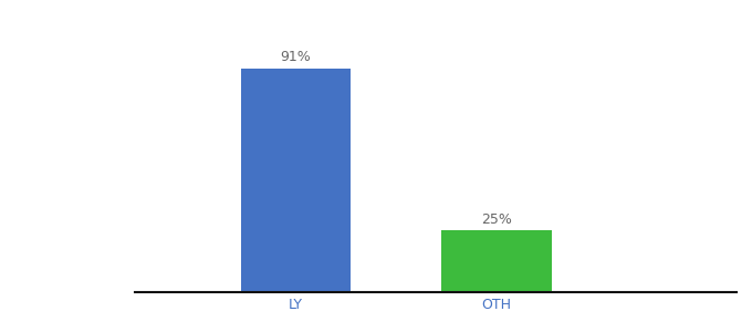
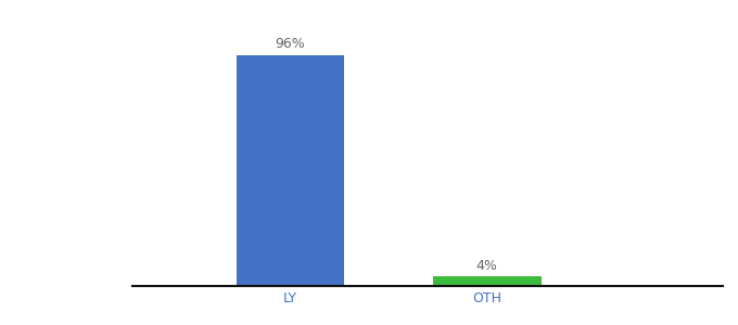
LY: 91% -> 96%
OTH: 25% -> 4%
